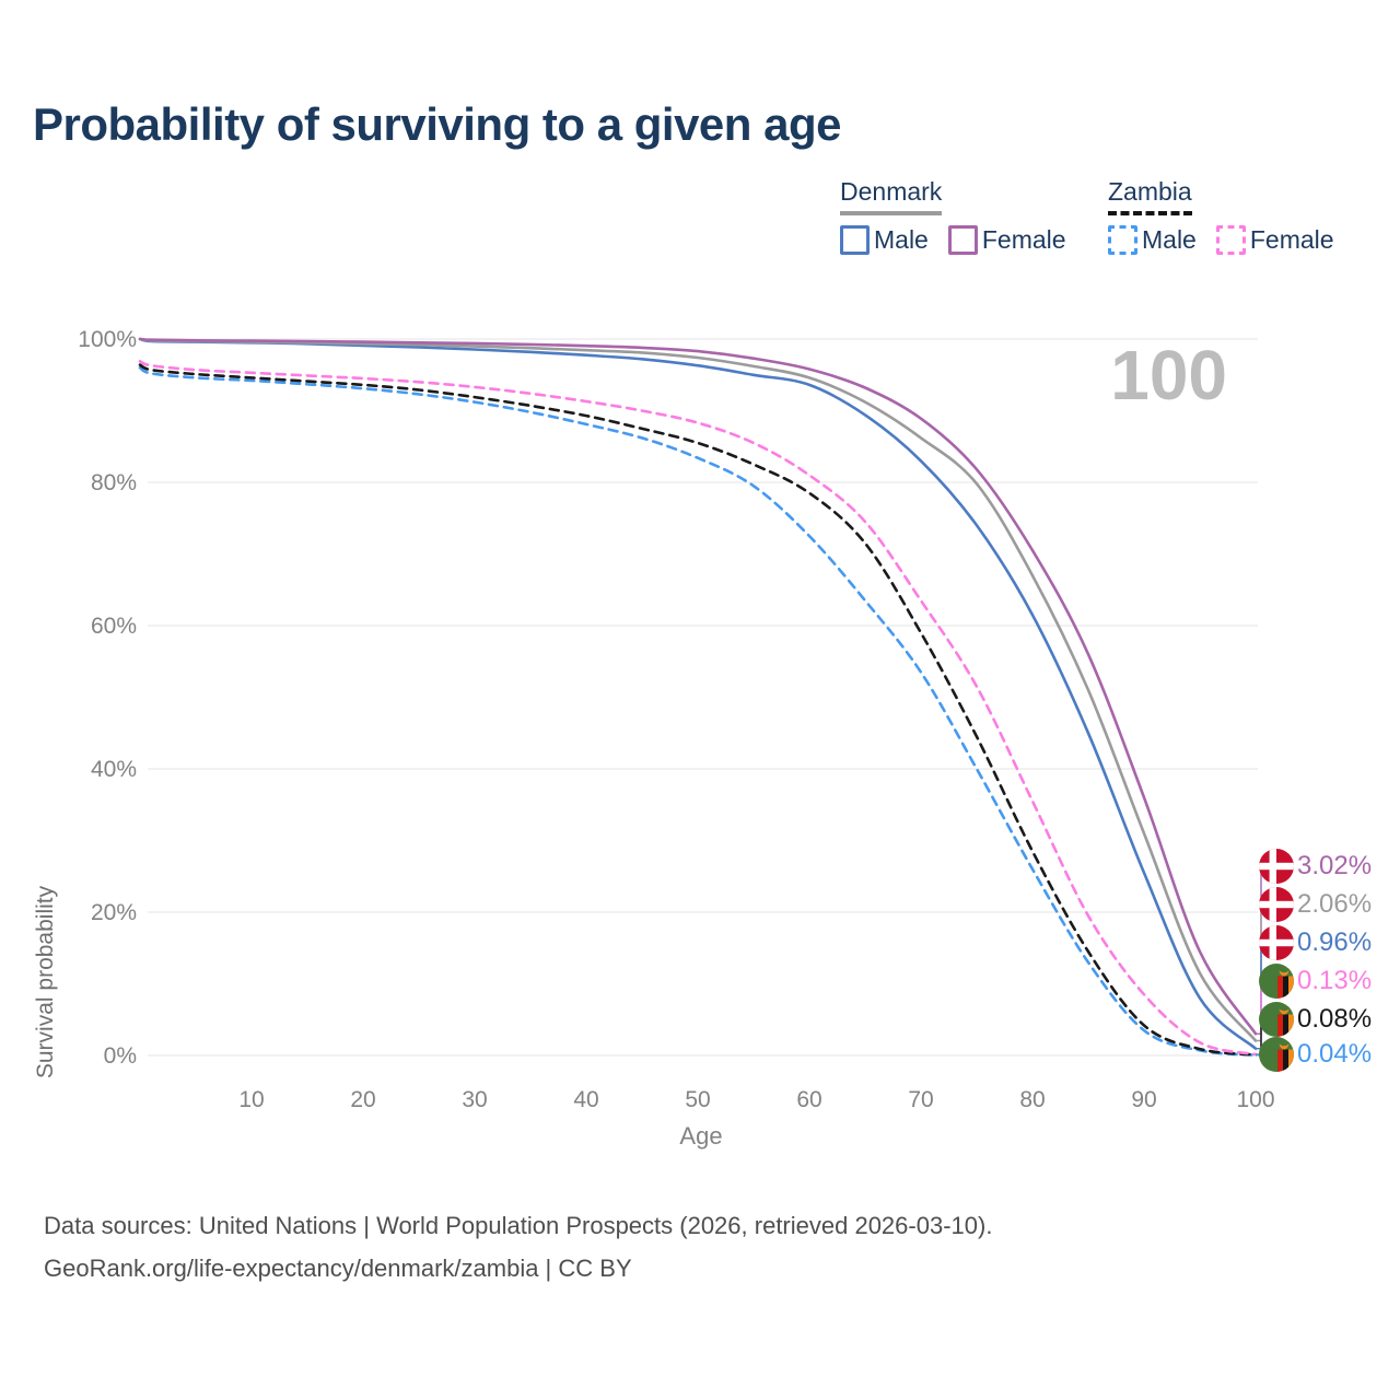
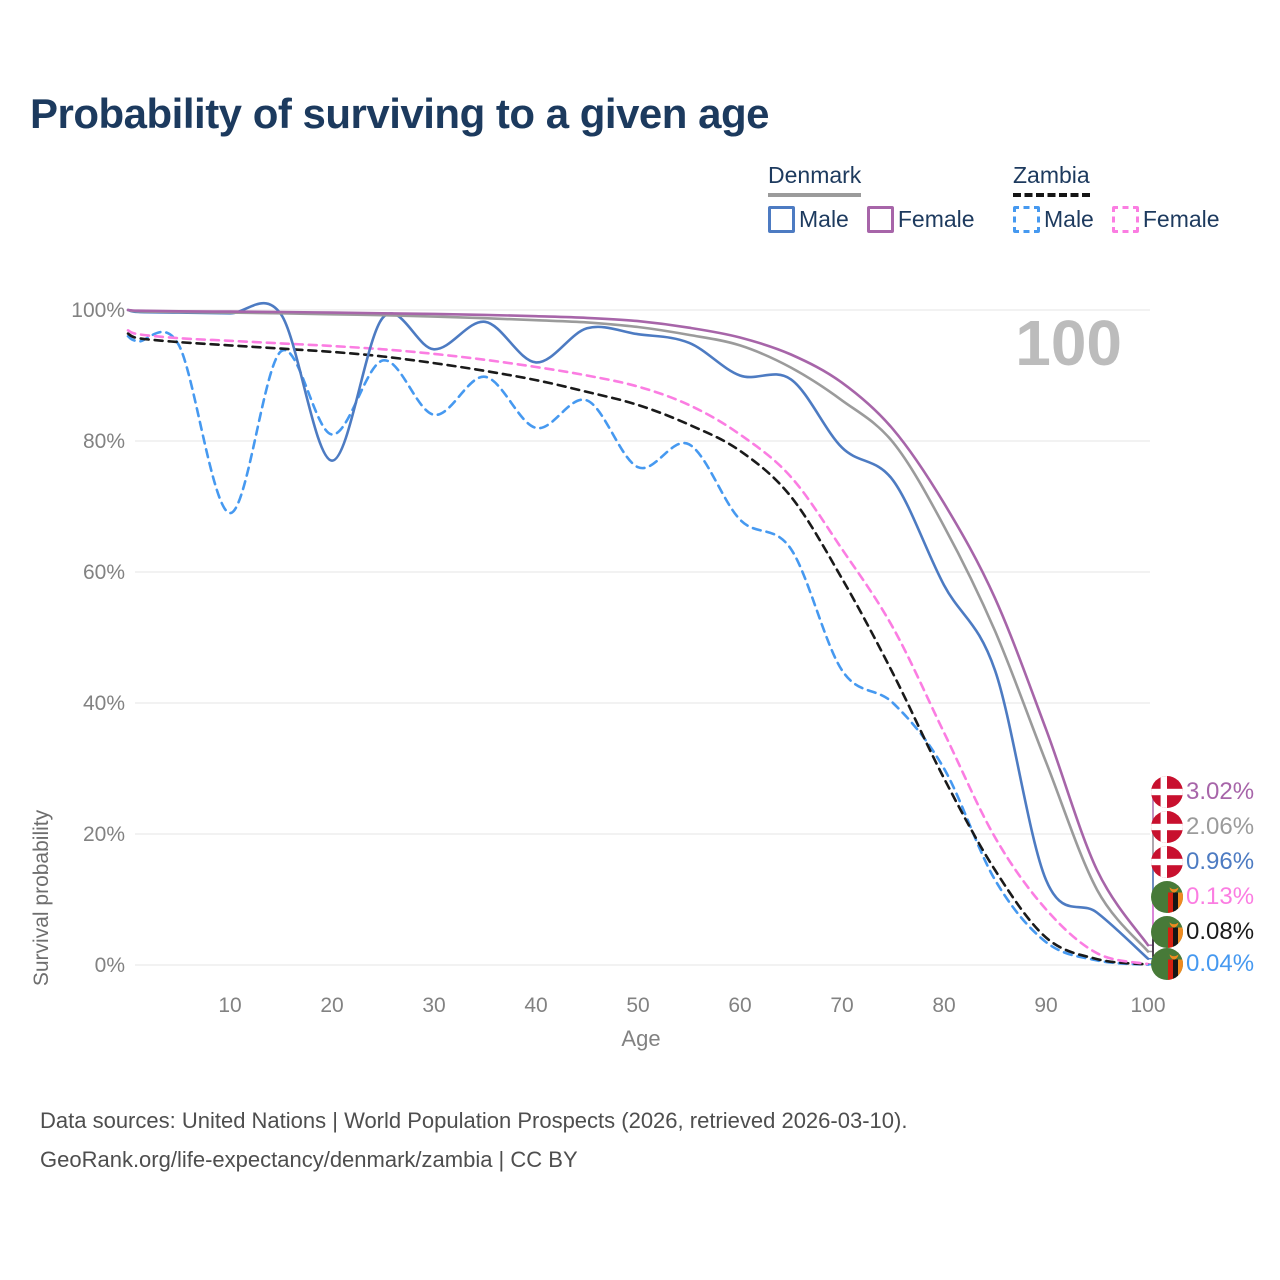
Zambia Male/10: 94% -> 69%
Denmark Male/20: 99% -> 77%
Zambia Male/20: 93% -> 81%
Denmark Male/30: 99% -> 94%
Zambia Male/30: 91% -> 84%
Denmark Male/40: 98% -> 92%
Zambia Male/40: 88% -> 82%
Zambia Male/50: 83% -> 76%
Denmark Male/60: 94% -> 90%
Zambia Male/60: 72% -> 68%
Denmark Male/70: 83% -> 79%
Zambia Male/70: 54% -> 45%
Denmark Male/80: 62% -> 58%
Zambia Male/80: 26% -> 30%
Denmark Male/90: 26% -> 13%
